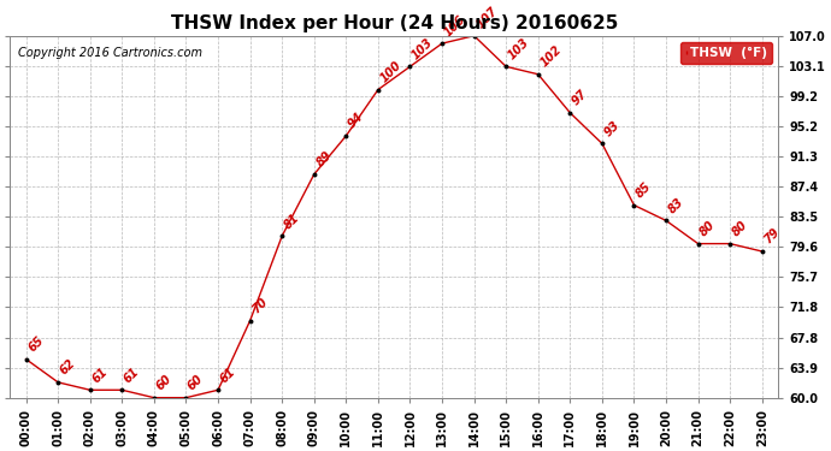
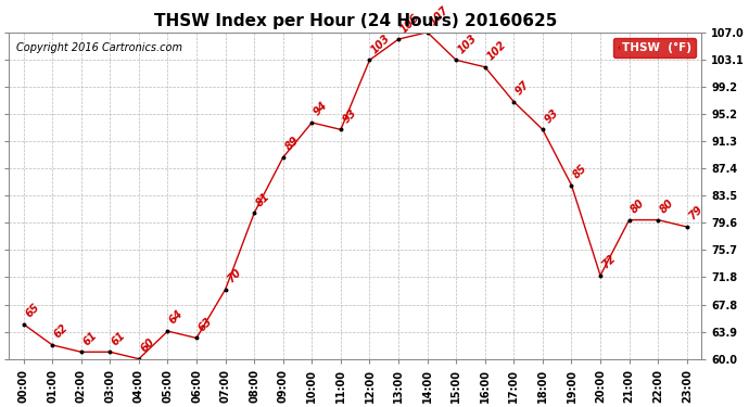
05:00: 60 -> 64
06:00: 61 -> 63
11:00: 100 -> 93
20:00: 83 -> 72
